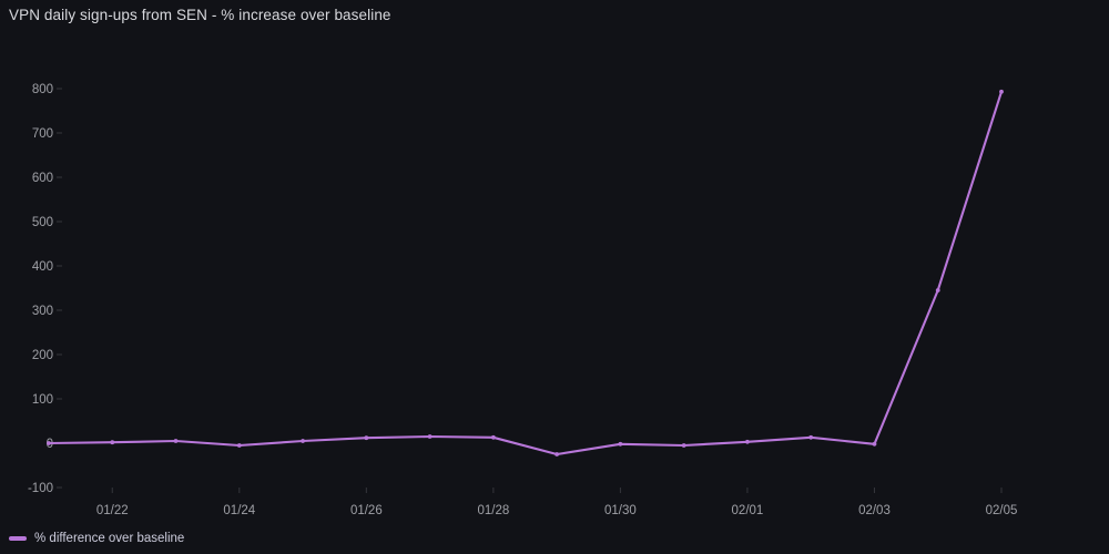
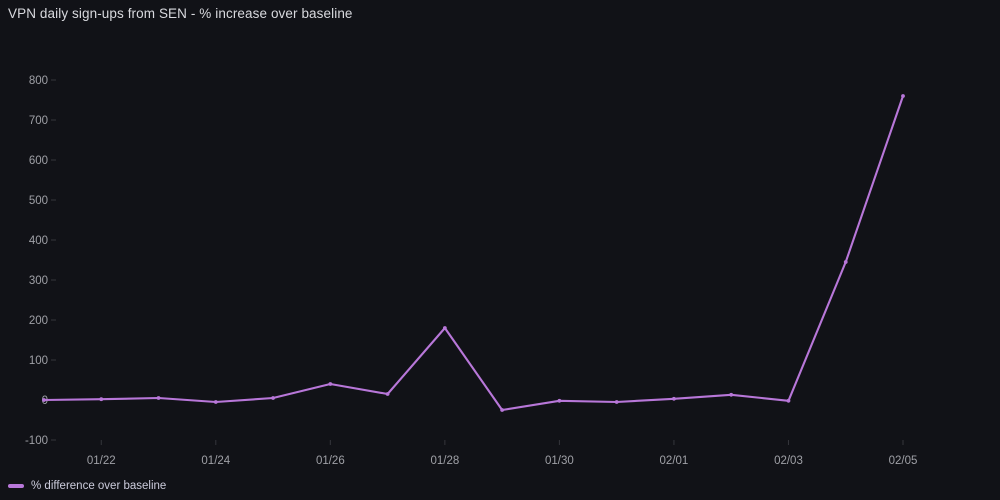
01/26: 10 -> 40
01/28: 10 -> 180
02/05: 790 -> 760
